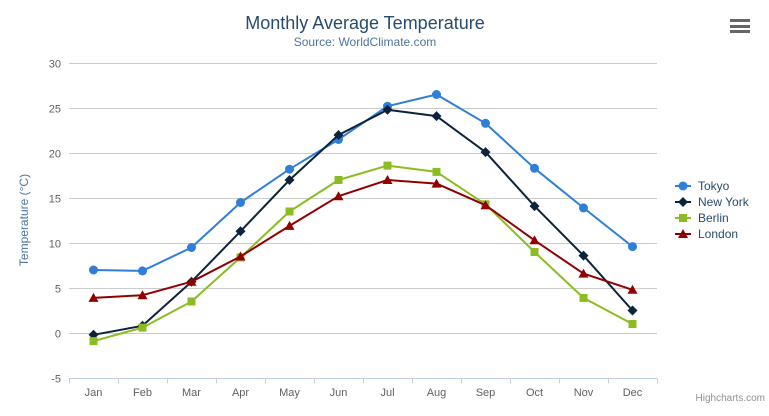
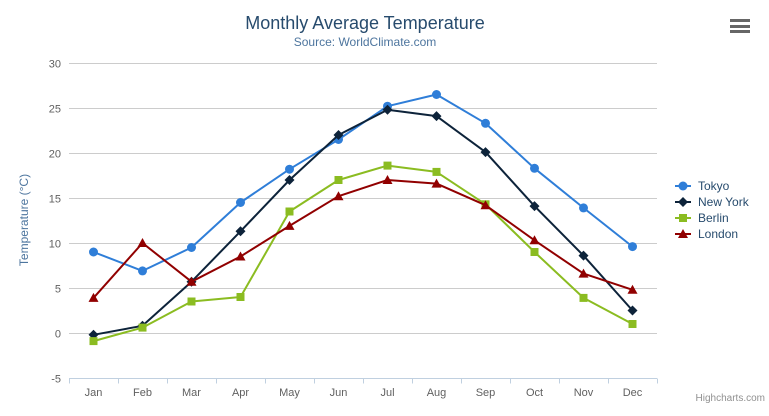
Tokyo/Jan: 7 -> 9
London/Feb: 4 -> 10
Berlin/Apr: 8 -> 4
